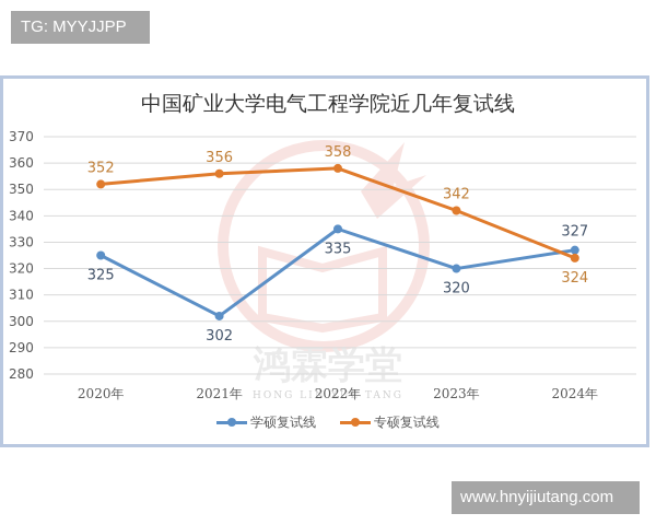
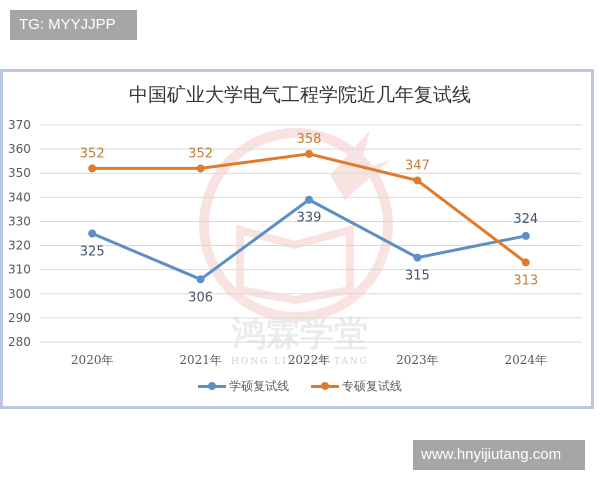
学硕复试线/2021年: 302 -> 306
专硕复试线/2021年: 356 -> 352
学硕复试线/2022年: 335 -> 339
学硕复试线/2023年: 320 -> 315
专硕复试线/2023年: 342 -> 347
学硕复试线/2024年: 327 -> 324
专硕复试线/2024年: 324 -> 313
